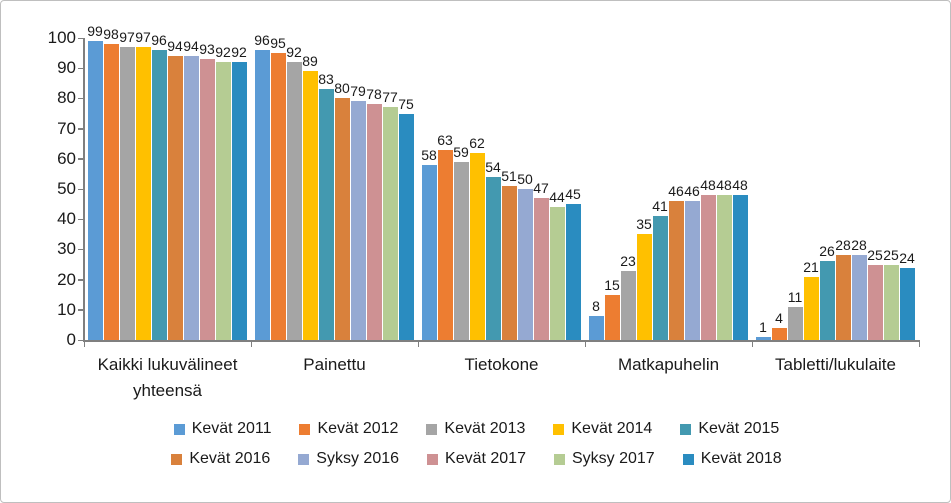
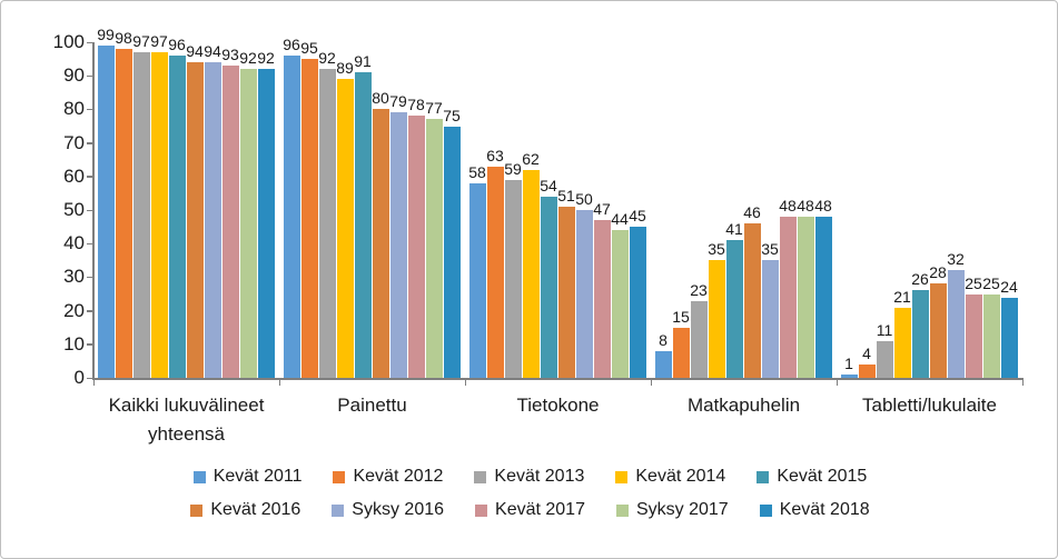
Kevät 2015/Painettu: 83 -> 91
Syksy 2016/Matkapuhelin: 46 -> 35
Syksy 2016/Tabletti/lukulaite: 28 -> 32
